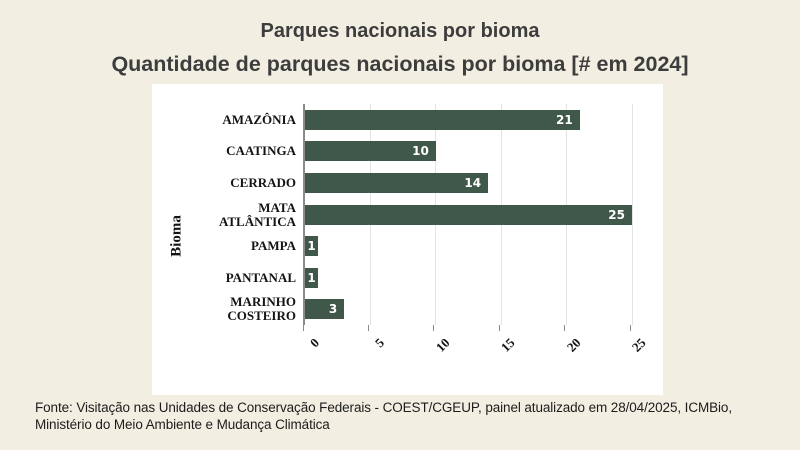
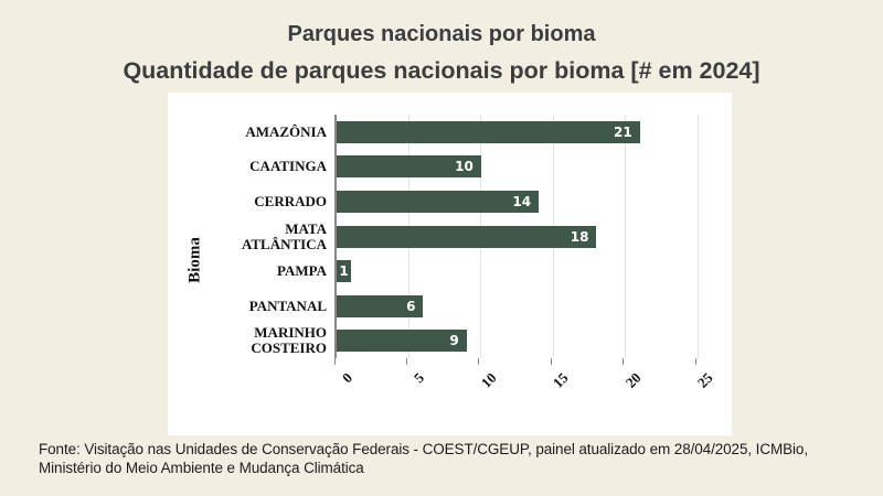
MATA ATLÂNTICA: 25 -> 18
PANTANAL: 1 -> 6
MARINHO COSTEIRO: 3 -> 9
